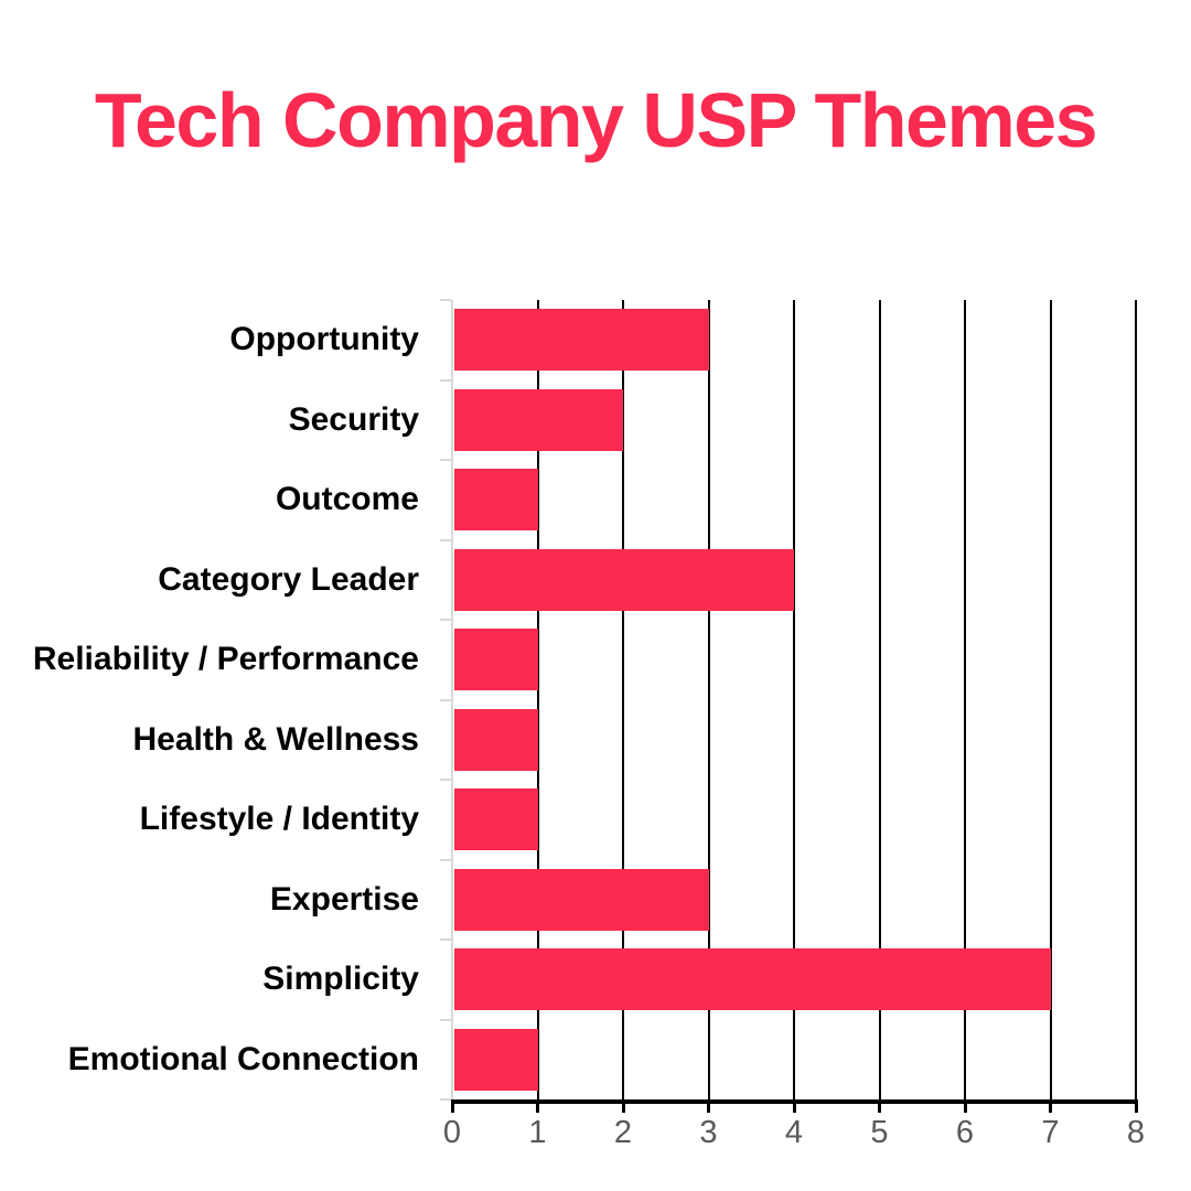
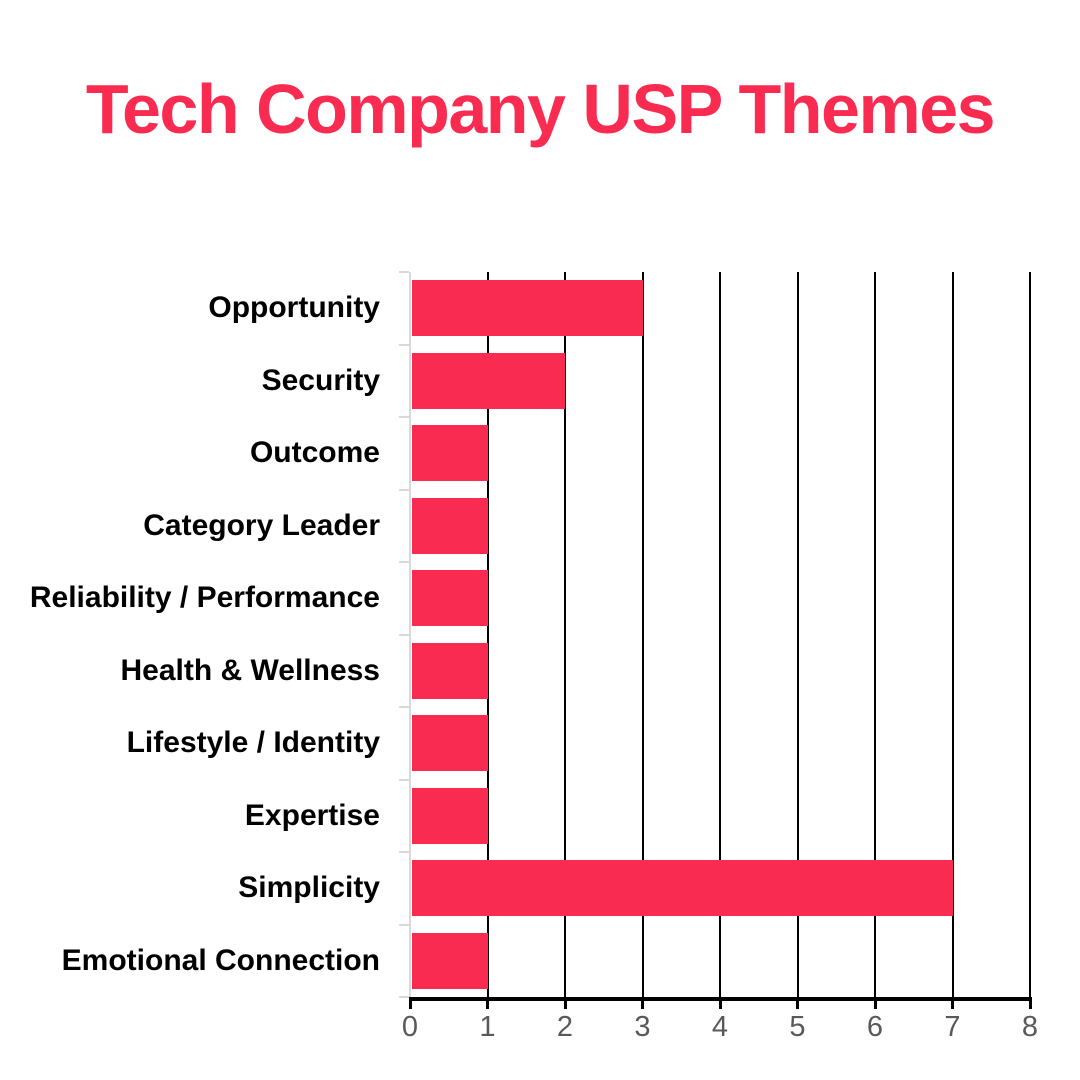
Category Leader: 4 -> 1
Expertise: 3 -> 1
